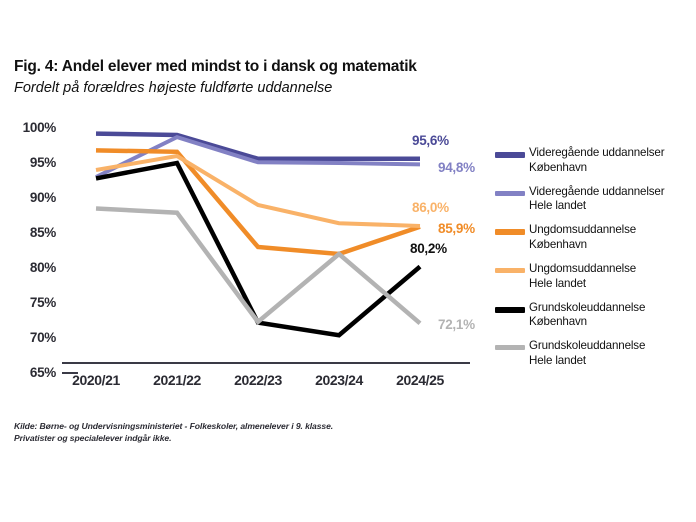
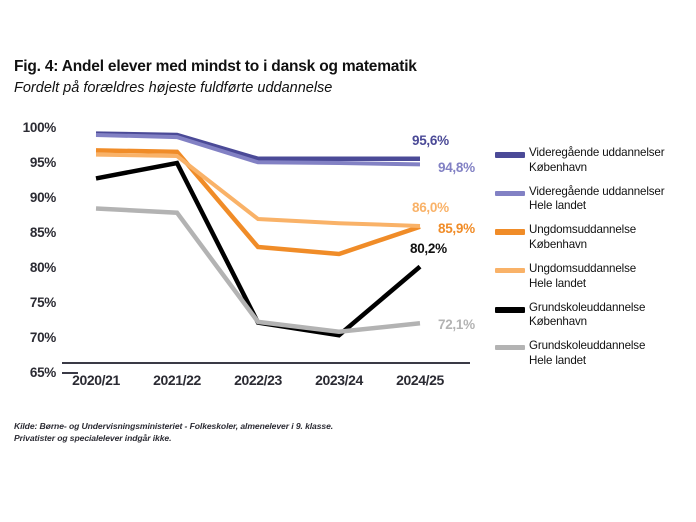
Videregående uddannelser Hele landet/2020/21: 93% -> 99%
Ungdomsuddannelse Hele landet/2020/21: 94% -> 96%
Ungdomsuddannelse Hele landet/2022/23: 89% -> 87%
Grundskoleuddannelse Hele landet/2023/24: 82% -> 71%
